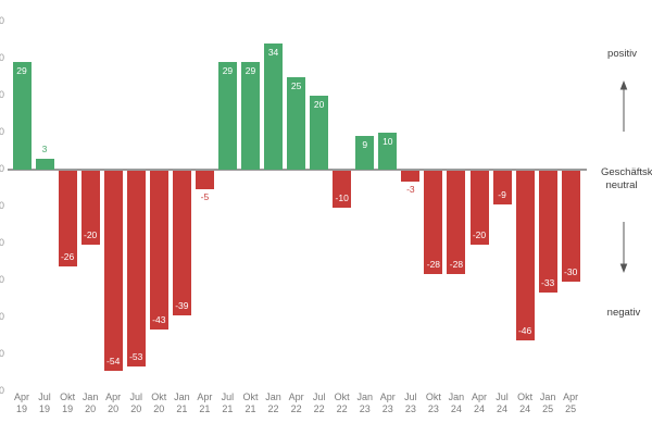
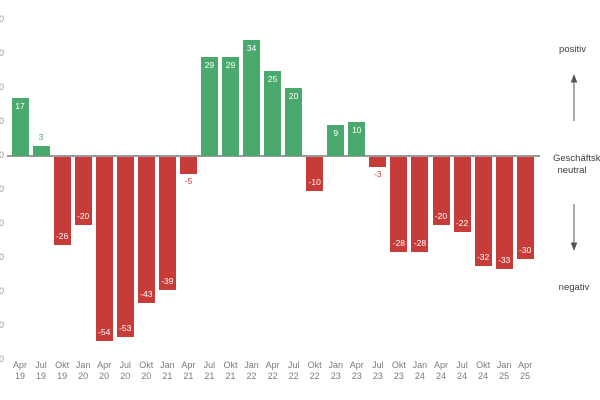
Apr 19: 29 -> 17
Jul 24: -9 -> -22
Okt 24: -46 -> -32
